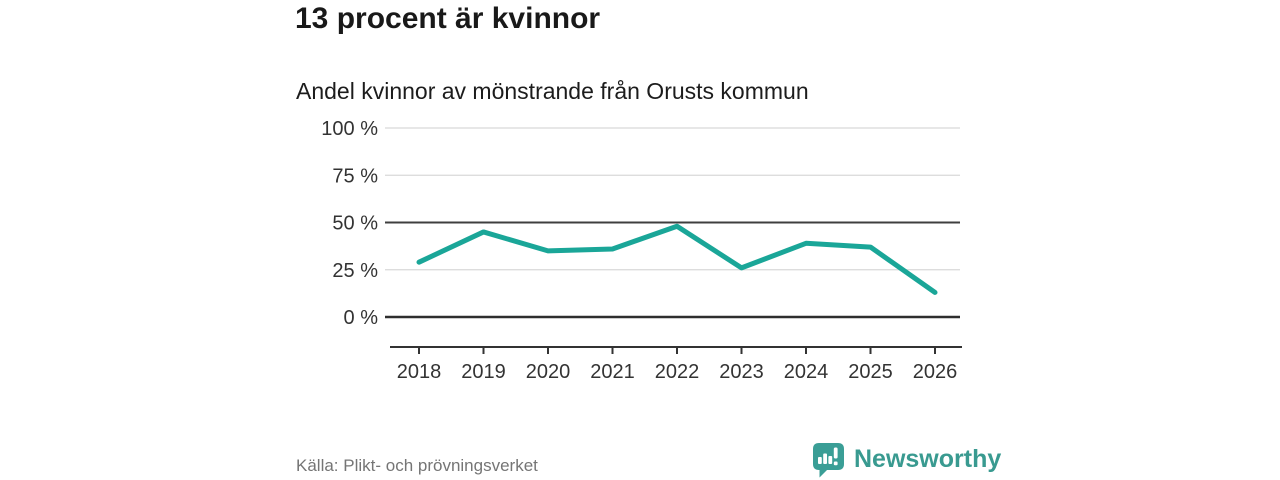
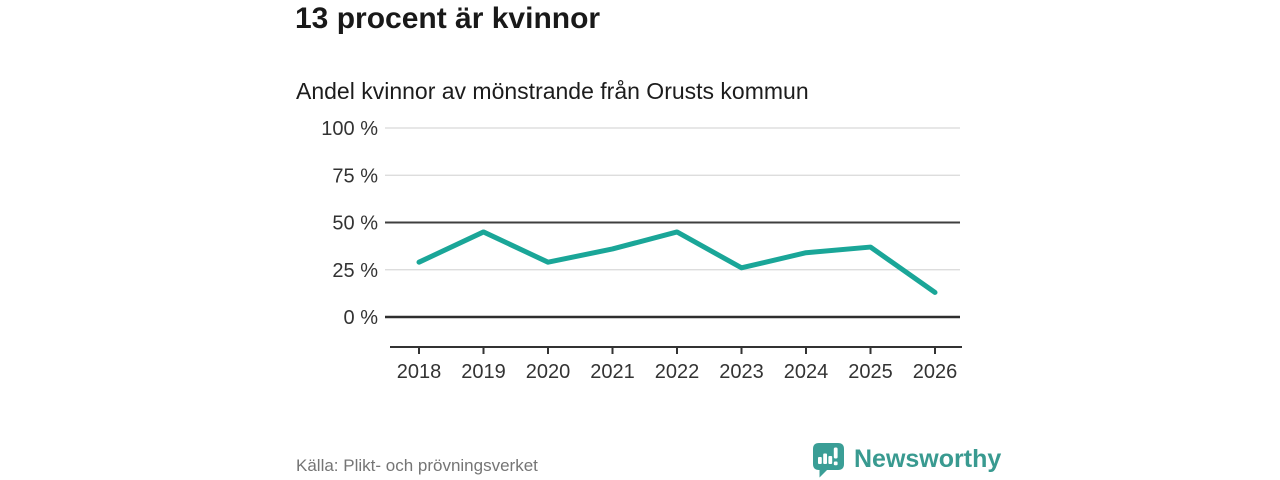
2020: 35% -> 29%
2022: 48% -> 45%
2024: 39% -> 34%
